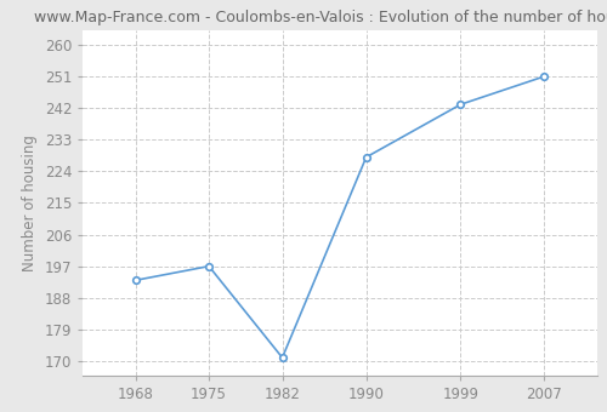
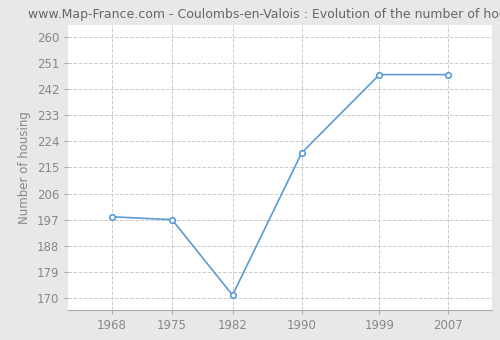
1968: 193 -> 198
1990: 228 -> 220
1999: 243 -> 247
2007: 251 -> 247
